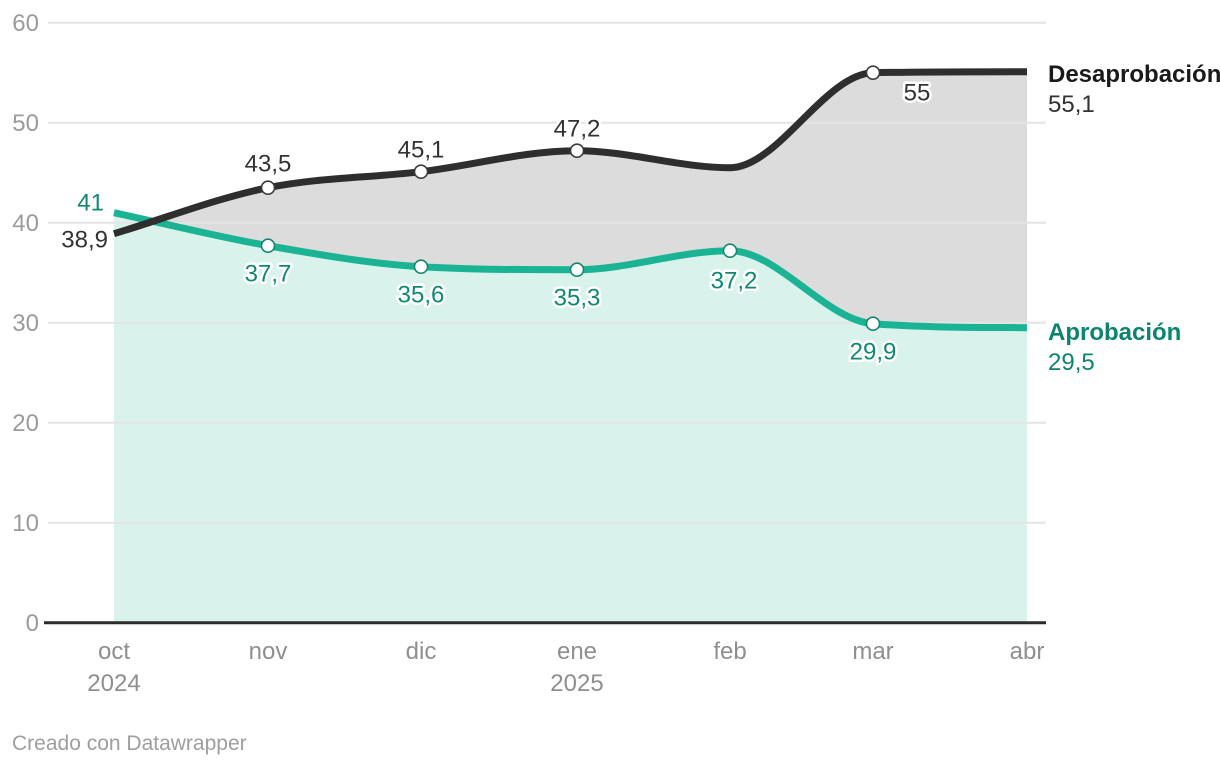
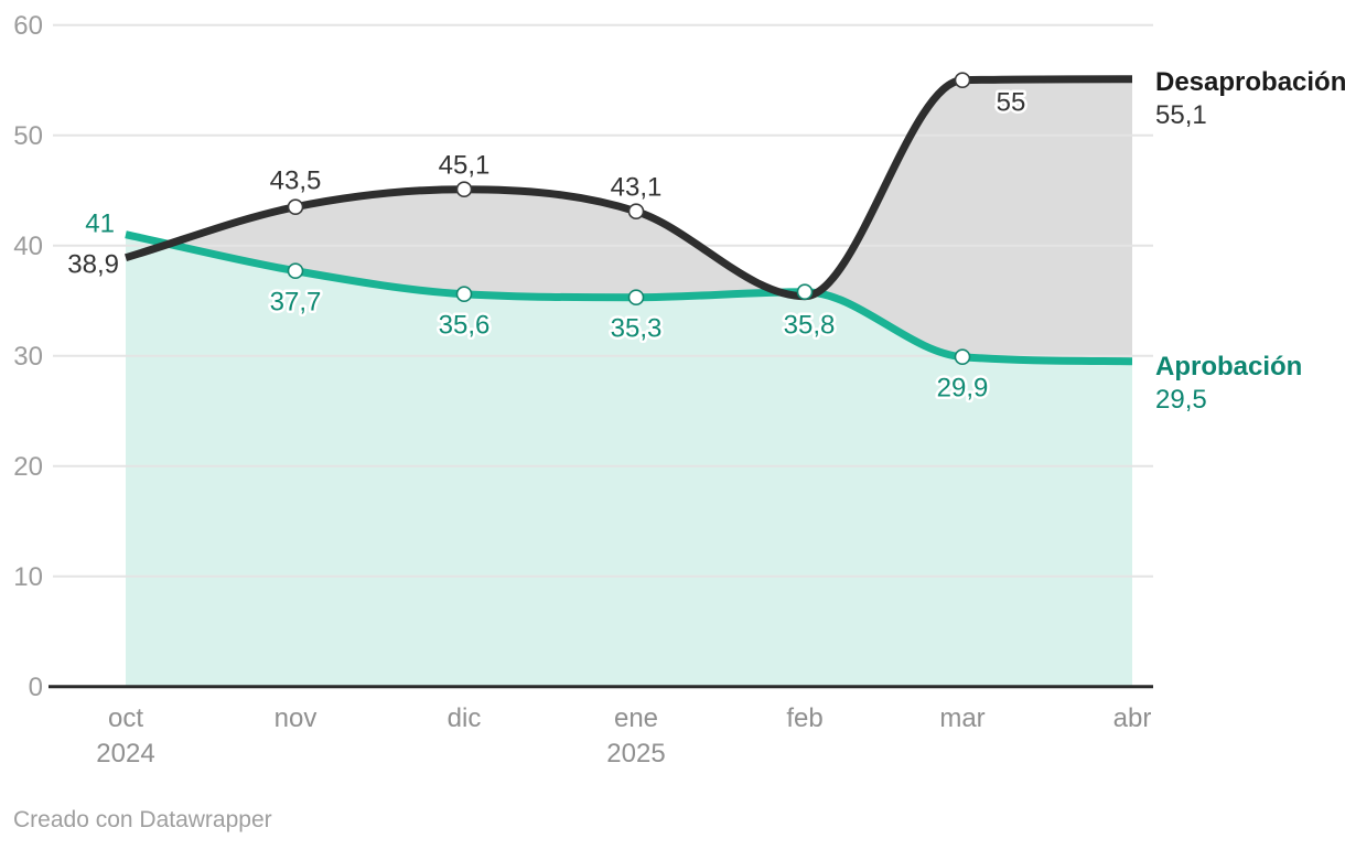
Desaprobación/ene 2025: 47,2 -> 43,1
Desaprobación/feb: 45.5 -> 35.4
Aprobación/feb: 37,2 -> 35,8
